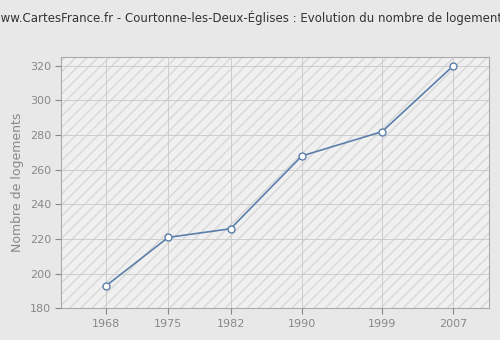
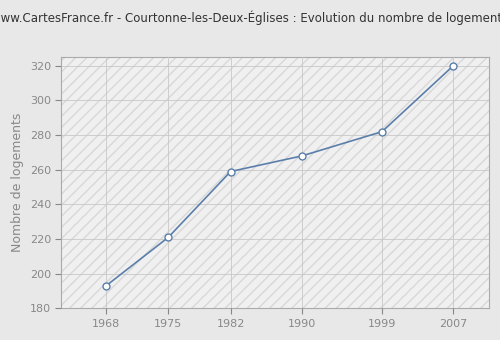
1982: 226 -> 259
